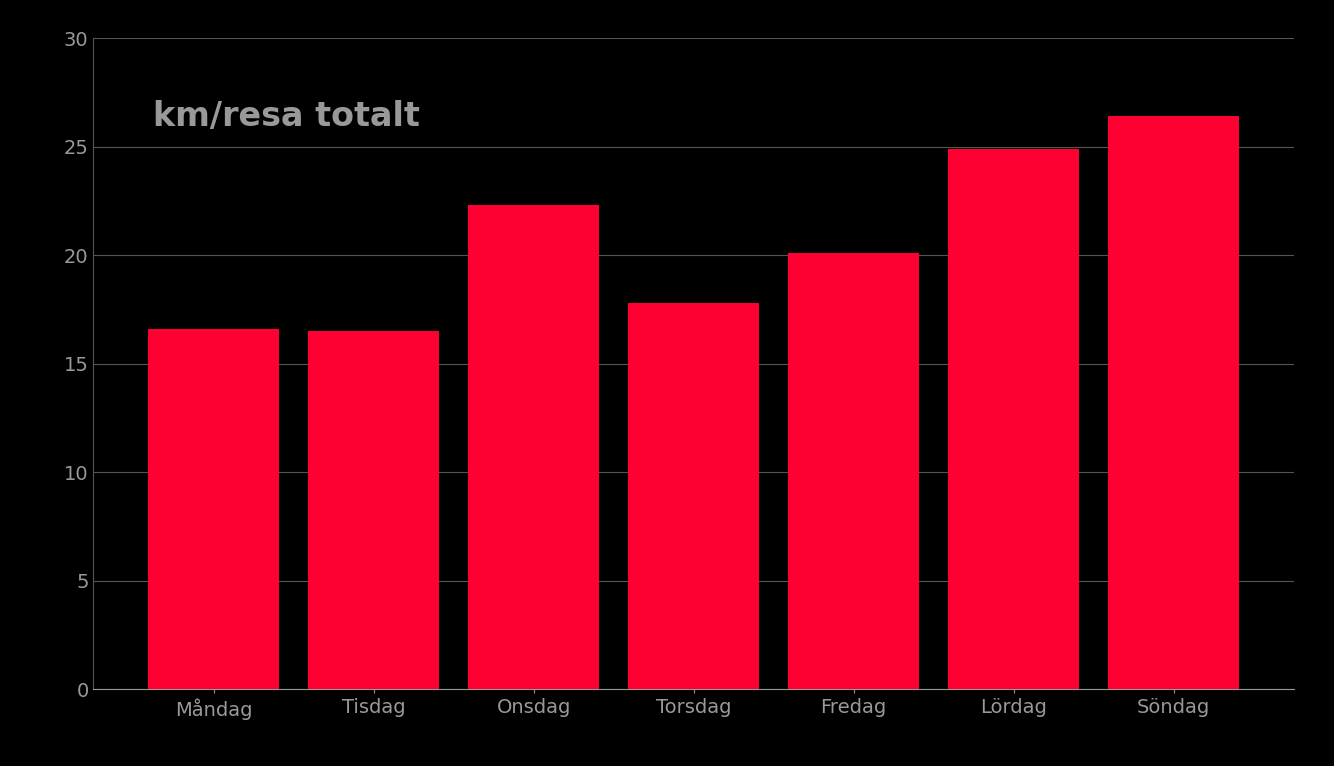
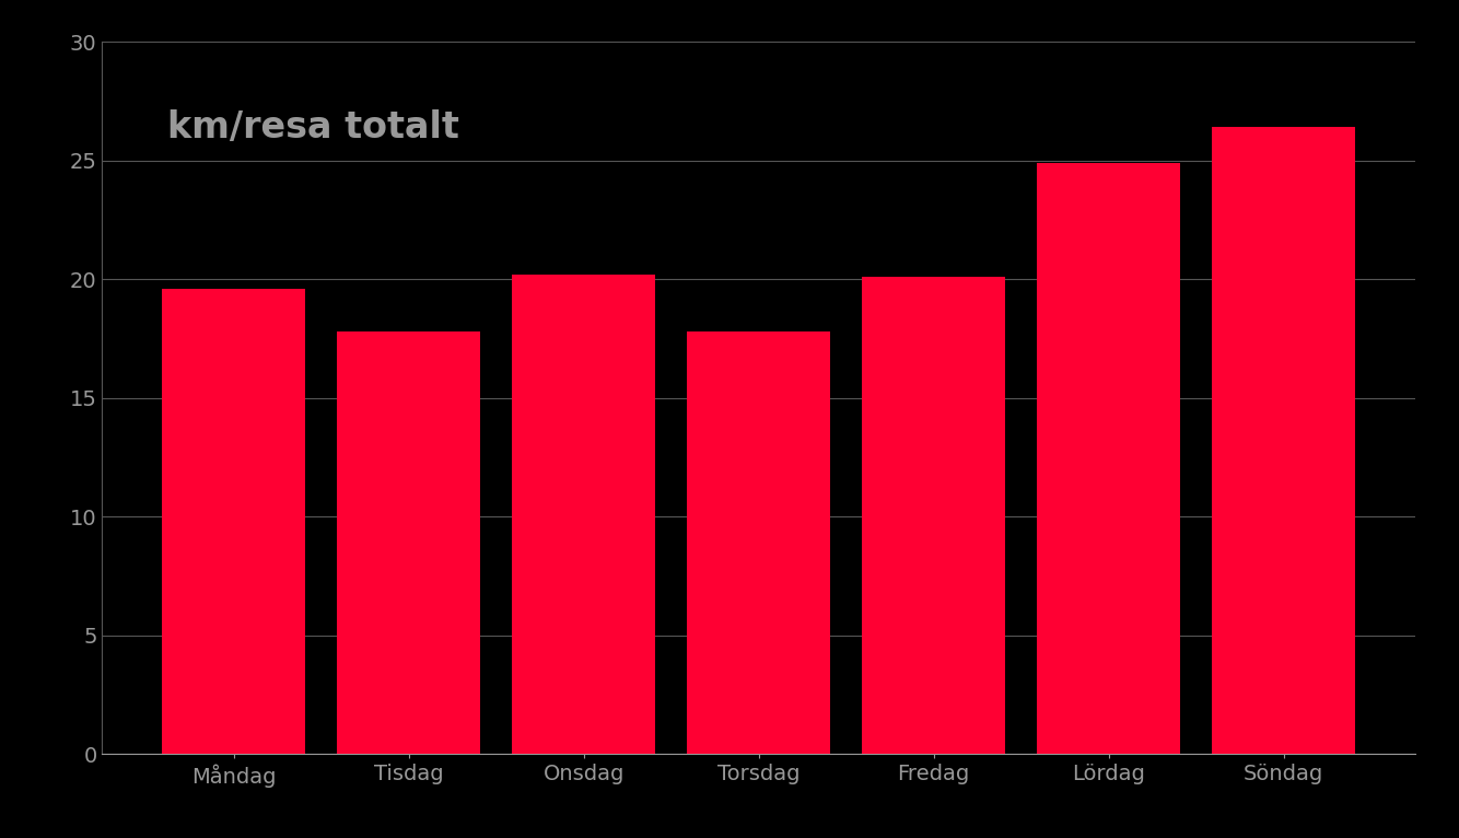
Måndag: 16.6 -> 19.6
Tisdag: 16.5 -> 17.8
Onsdag: 22.3 -> 20.2
